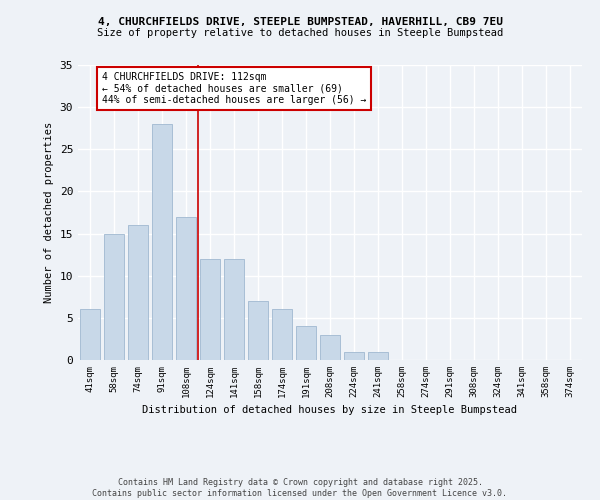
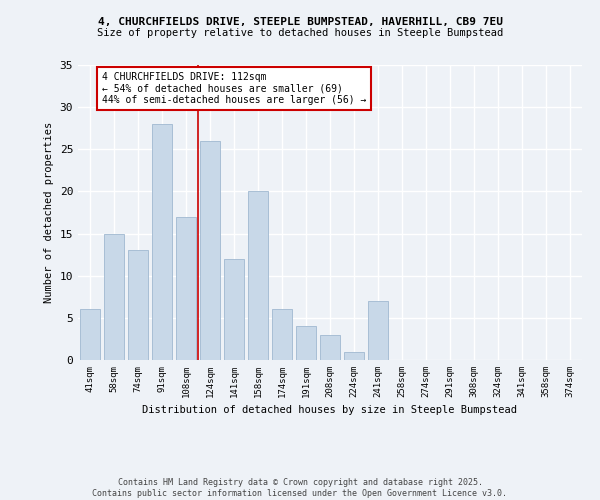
74sqm: 16 -> 13
124sqm: 12 -> 26
158sqm: 7 -> 20
241sqm: 1 -> 7
